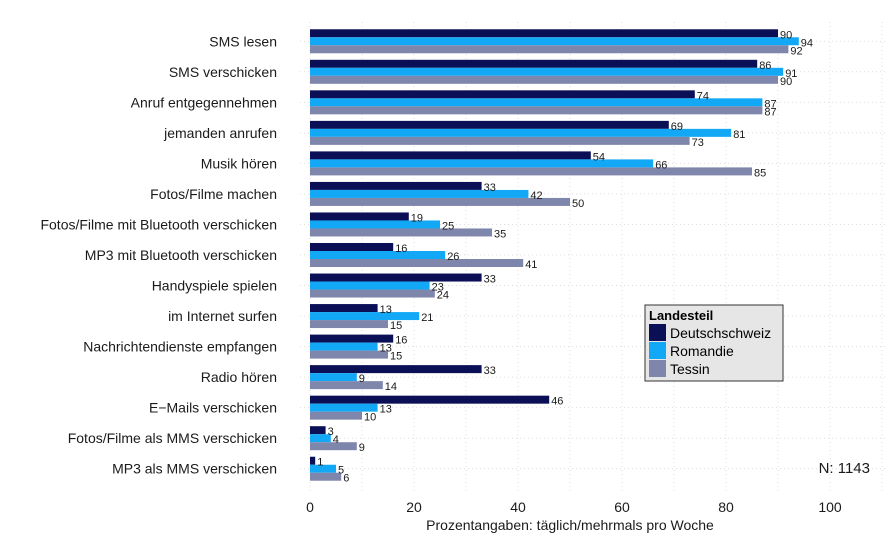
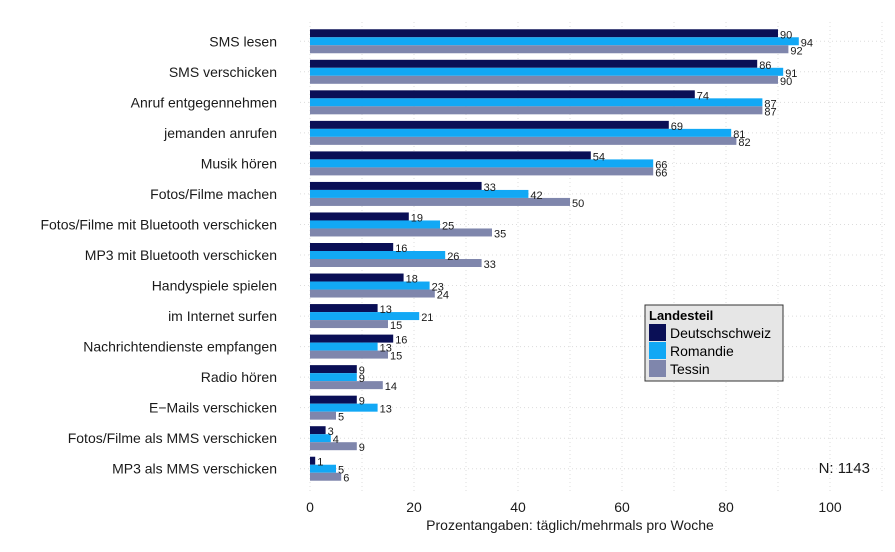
Tessin/jemanden anrufen: 73 -> 82
Tessin/Musik hören: 85 -> 66
Tessin/MP3 mit Bluetooth verschicken: 41 -> 33
Deutschschweiz/Handyspiele spielen: 33 -> 18
Deutschschweiz/Radio hören: 33 -> 9
Deutschschweiz/E−Mails verschicken: 46 -> 9
Tessin/E−Mails verschicken: 10 -> 5
